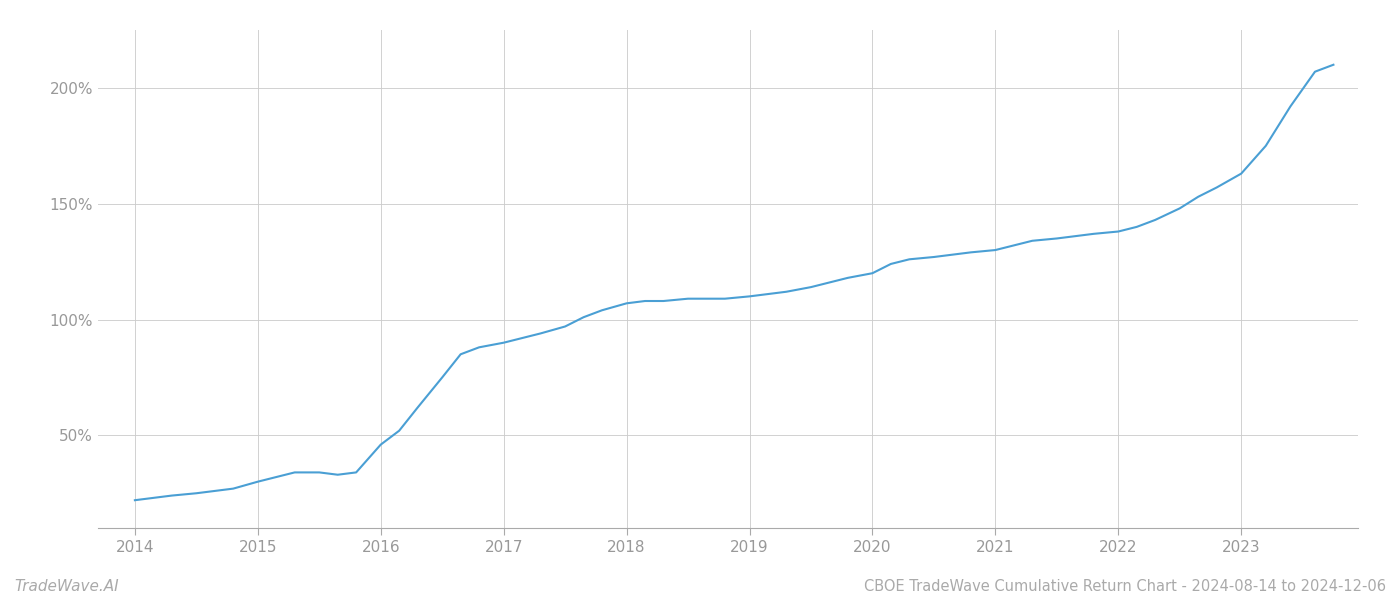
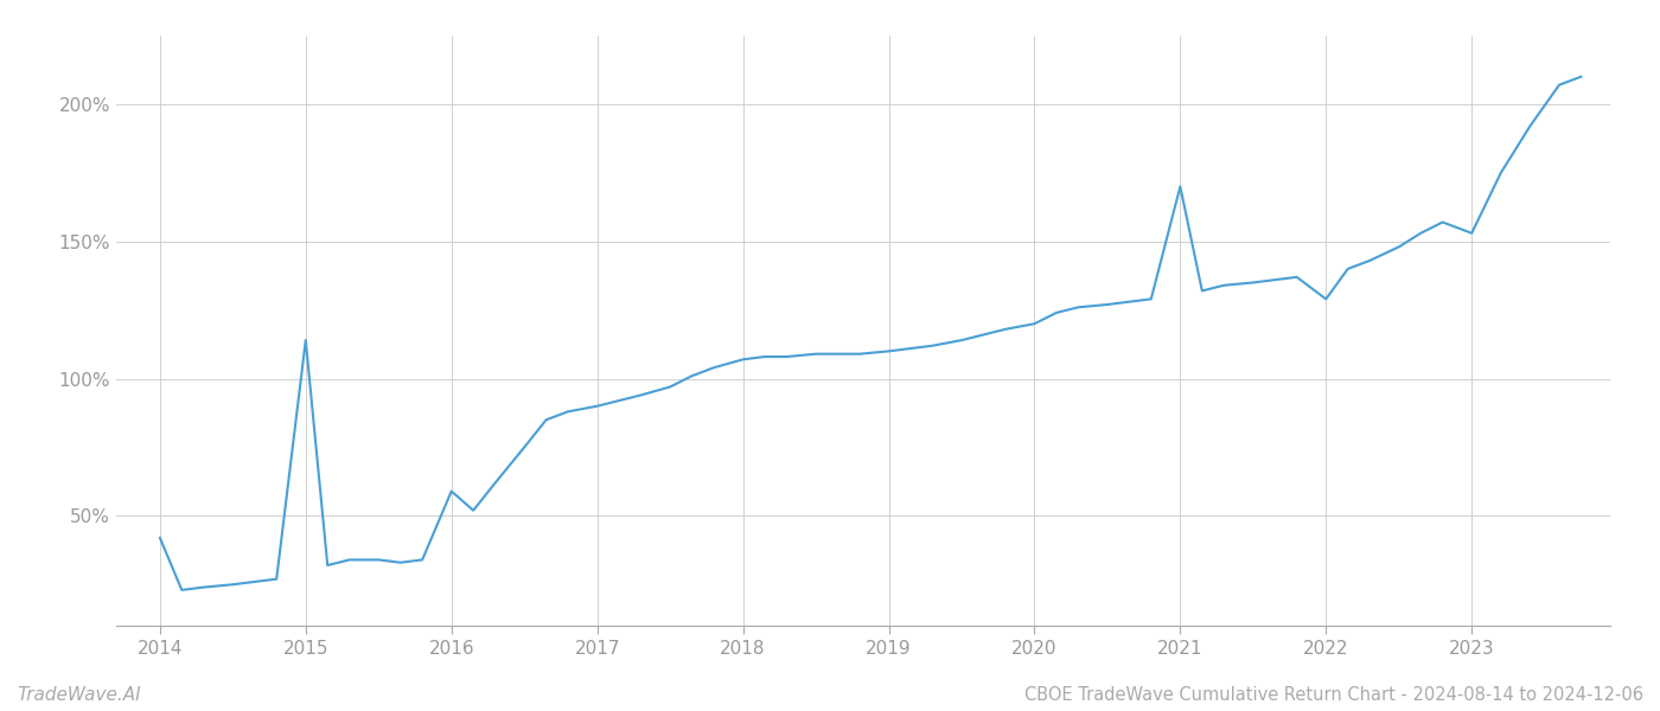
2014: 22% -> 42%
2015: 30% -> 114%
2016: 46% -> 59%
2021: 130% -> 170%
2022: 138% -> 129%
2023: 163% -> 153%
